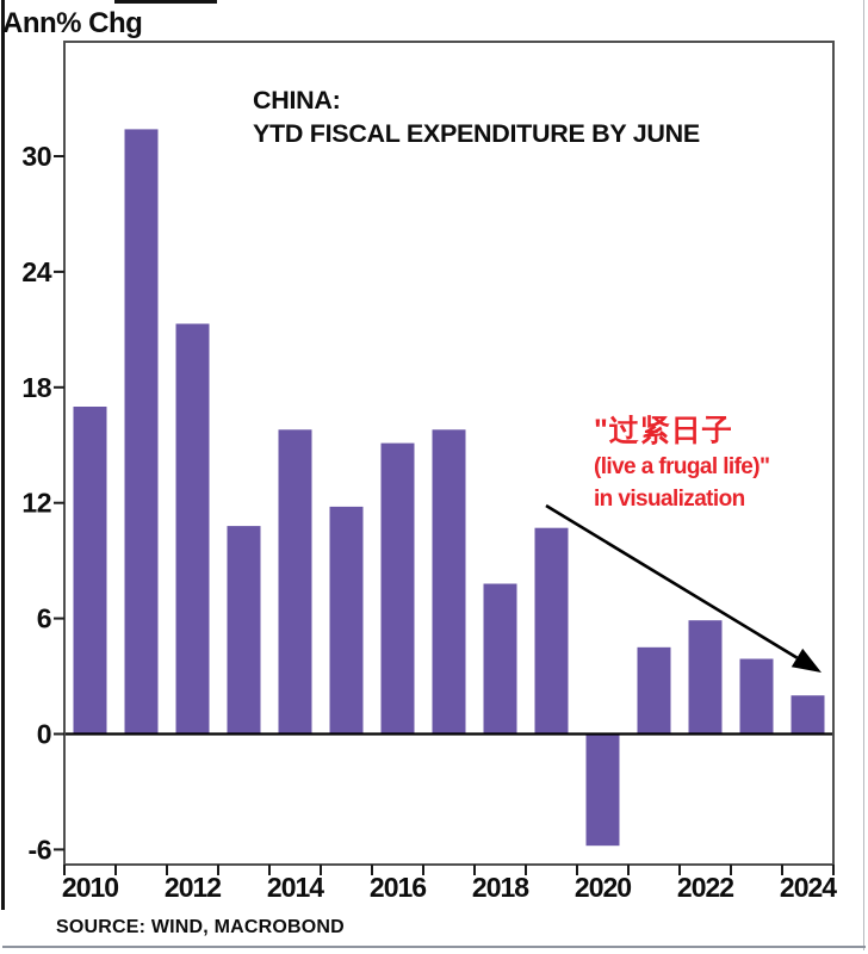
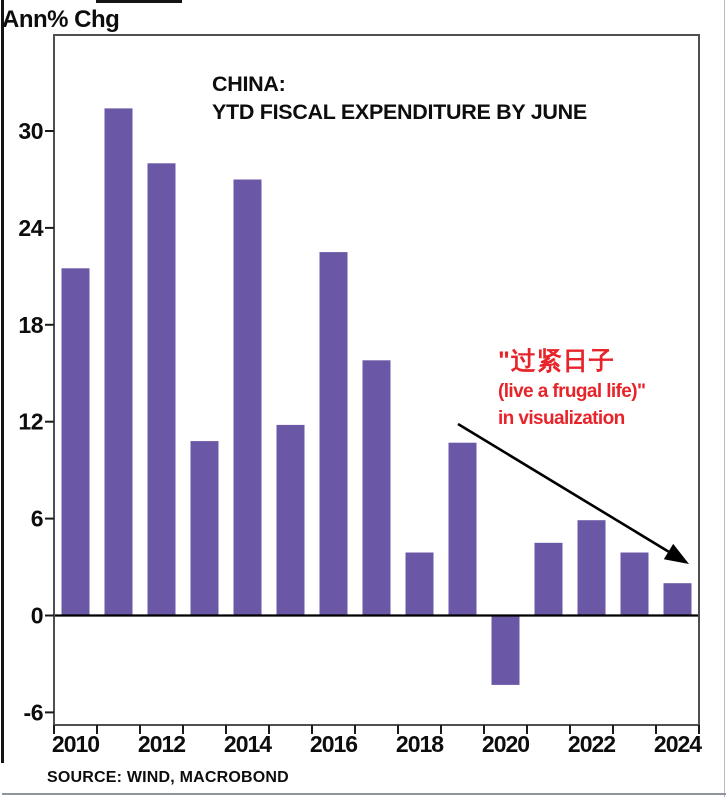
2010: 17.0 -> 21.5
2012: 21.3 -> 28.0
2014: 15.8 -> 27.0
2016: 15.1 -> 22.5
2018: 7.8 -> 3.9
2020: -5.8 -> -4.3
